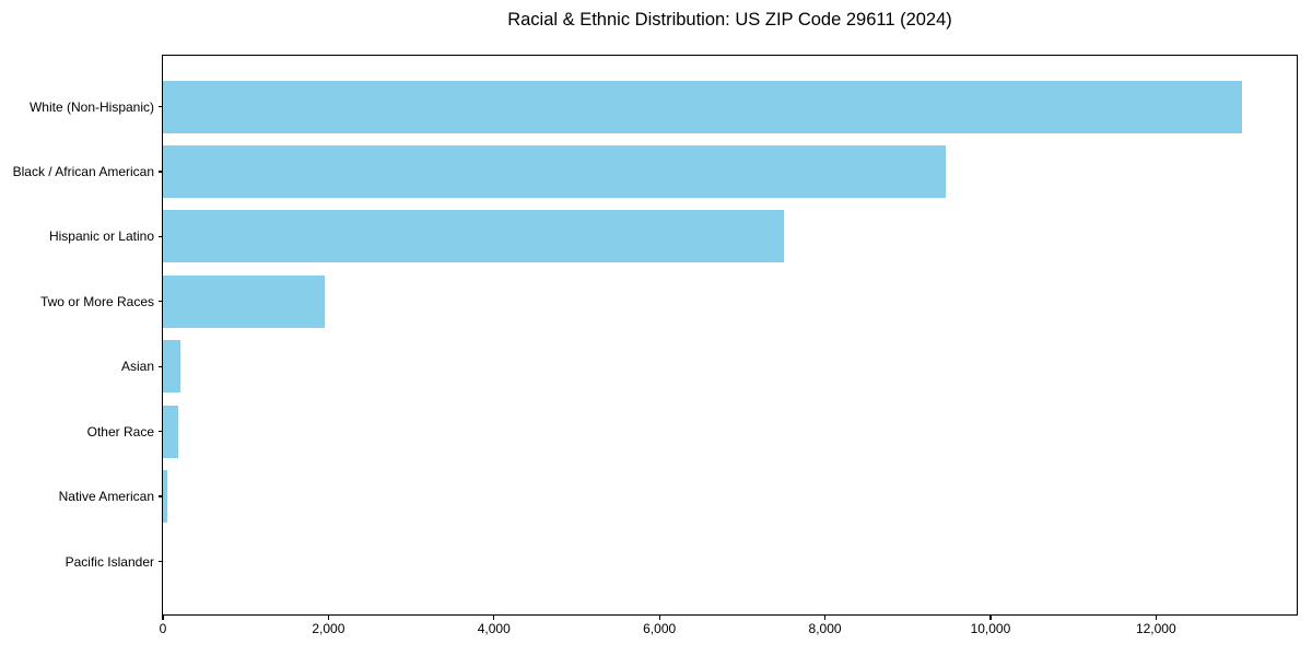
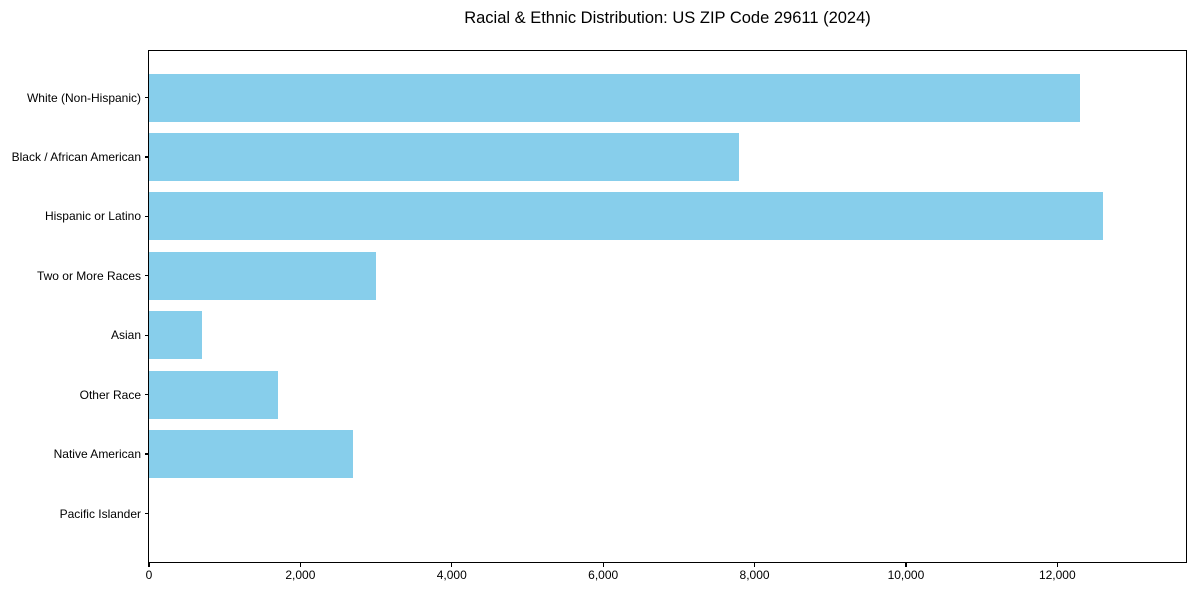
White (Non-Hispanic): 13000 -> 12300
Black / African American: 9500 -> 7800
Hispanic or Latino: 7500 -> 12600
Two or More Races: 2000 -> 3000
Asian: 200 -> 700
Other Race: 200 -> 1700
Native American: 100 -> 2700
